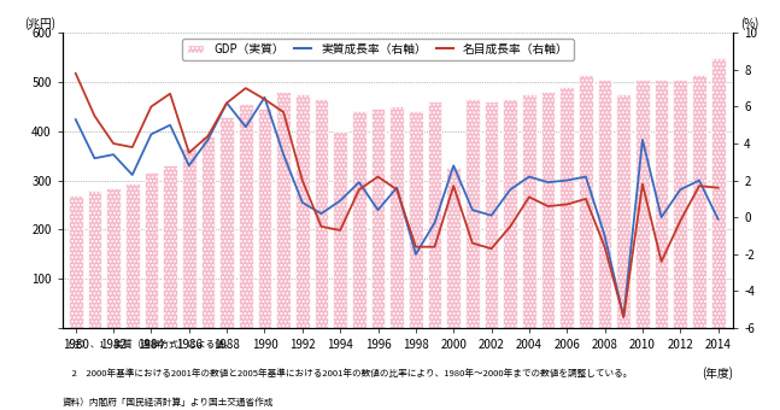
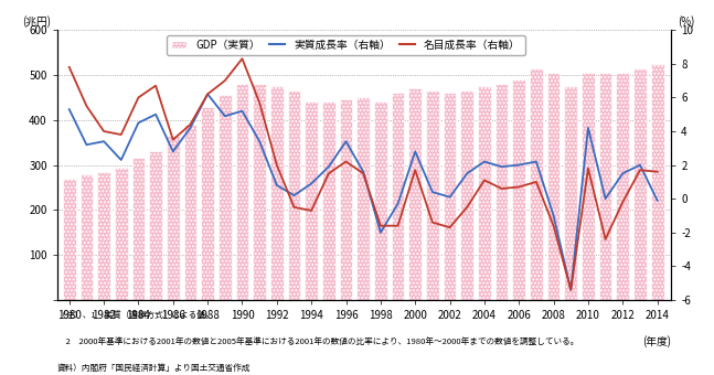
GDP（実質）/1990: 445 -> 480
実質成長率（右軸）/1990: 6.5 -> 5.2
名目成長率（右軸）/1990: 6.4 -> 8.3
GDP（実質）/1994: 400 -> 440
実質成長率（右軸）/1996: 0.4 -> 3.4
GDP（実質）/2000: 325 -> 470
GDP（実質）/2014: 550 -> 525
